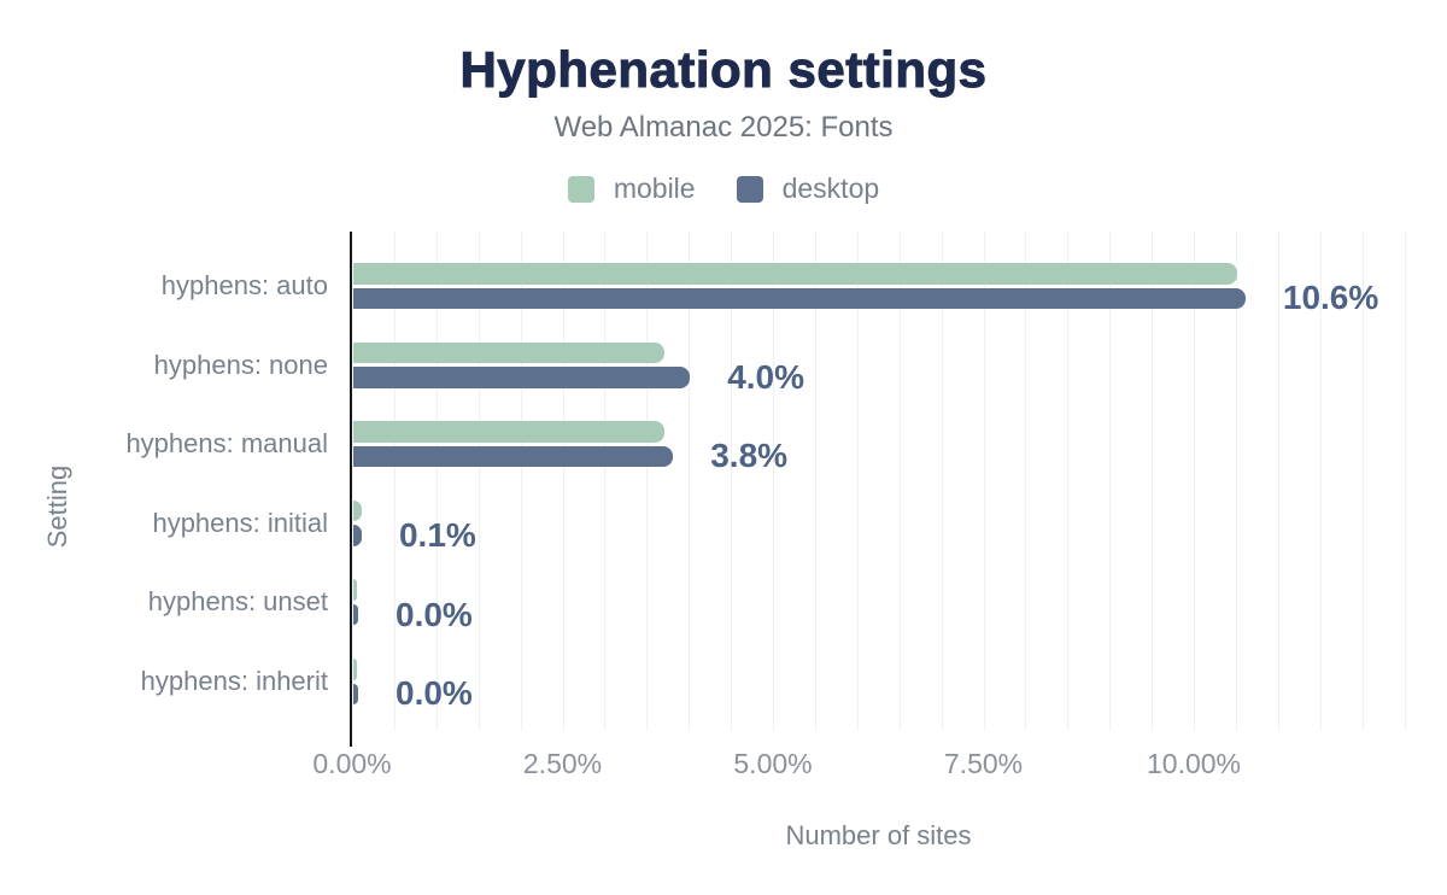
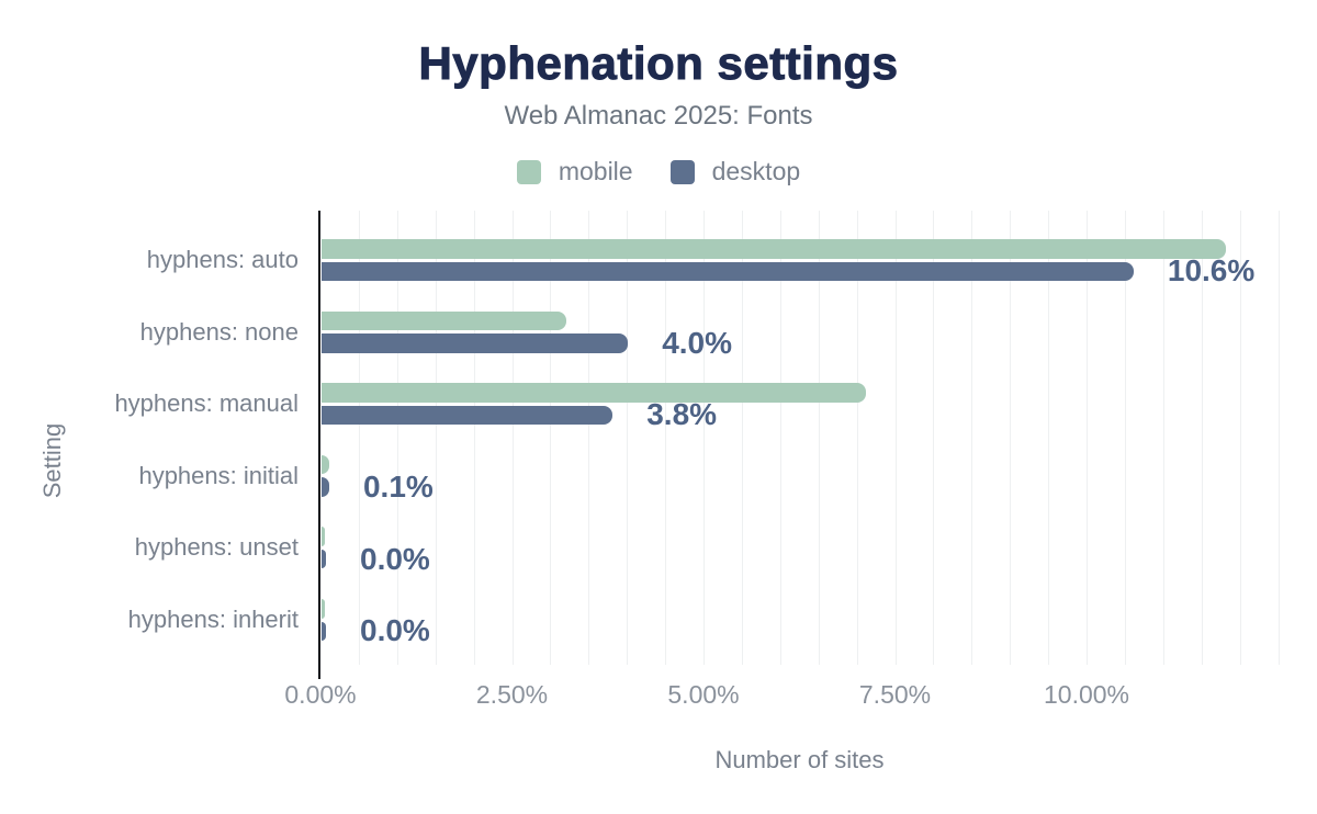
mobile/hyphens: auto: 10.5% -> 11.8%
mobile/hyphens: none: 3.7% -> 3.2%
mobile/hyphens: manual: 3.7% -> 7.1%
